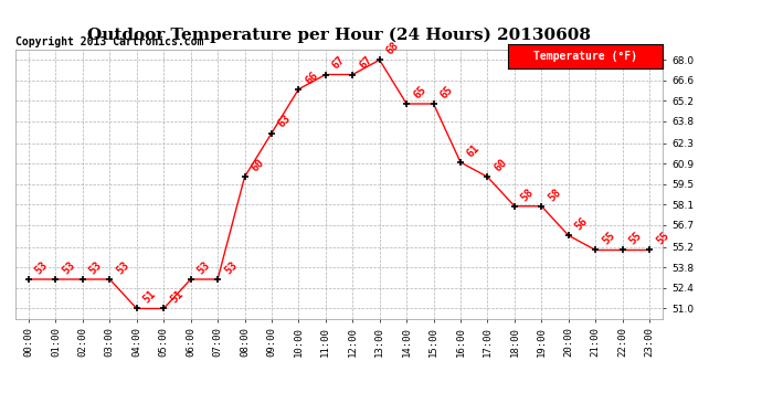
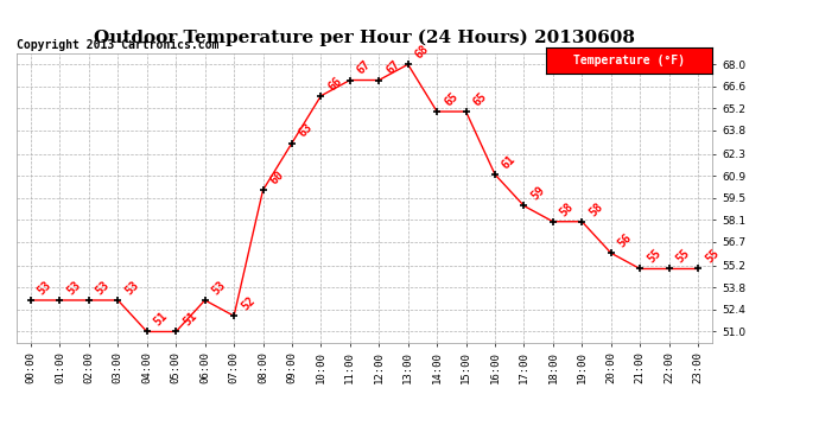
07:00: 53 -> 52
17:00: 60 -> 59
